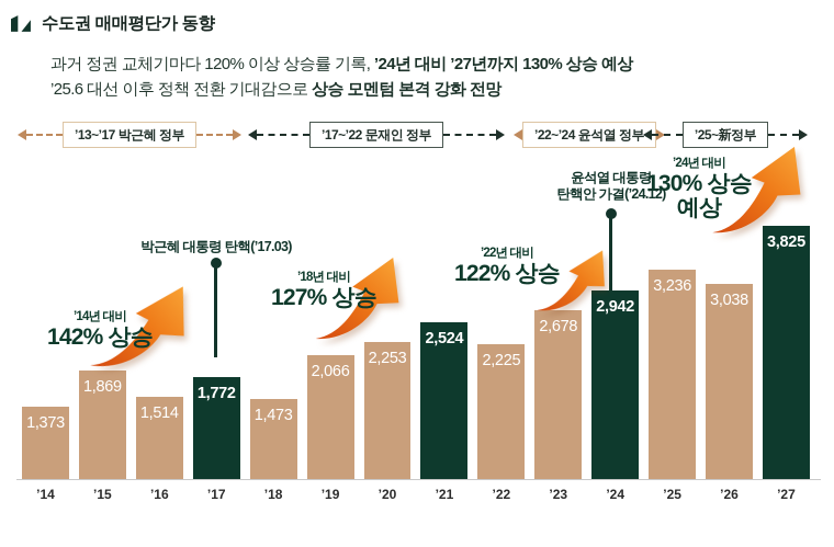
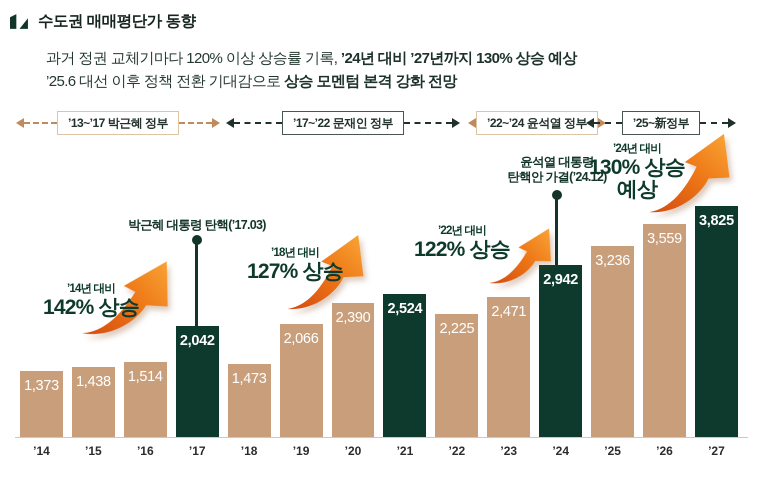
’15: 1,869 -> 1,438
’17: 1,772 -> 2,042
’20: 2,253 -> 2,390
’23: 2,678 -> 2,471
’26: 3,038 -> 3,559
